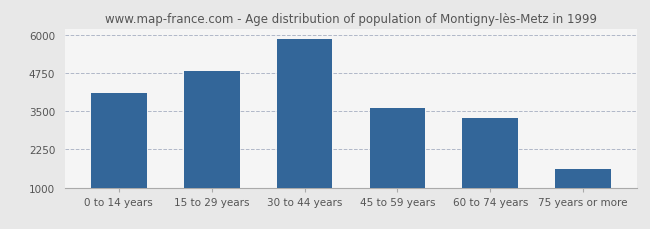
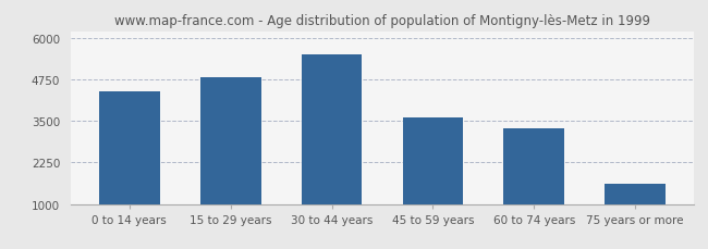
0 to 14 years: 4100 -> 4400
30 to 44 years: 5860 -> 5500
